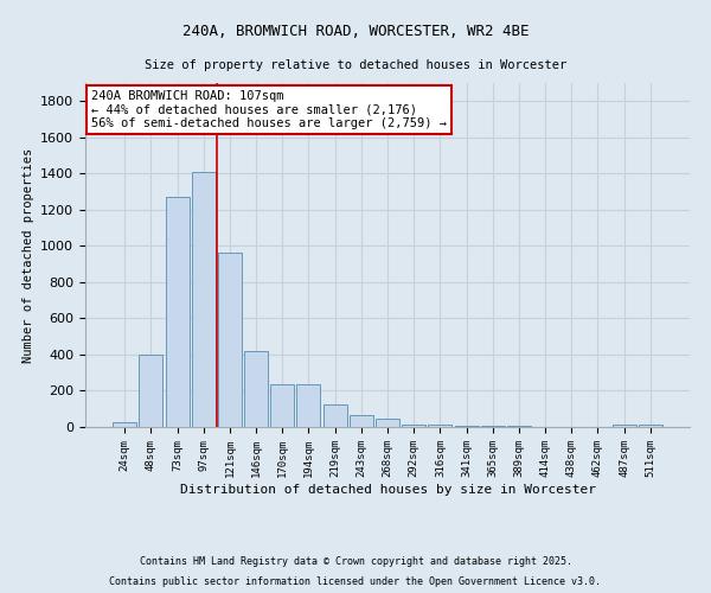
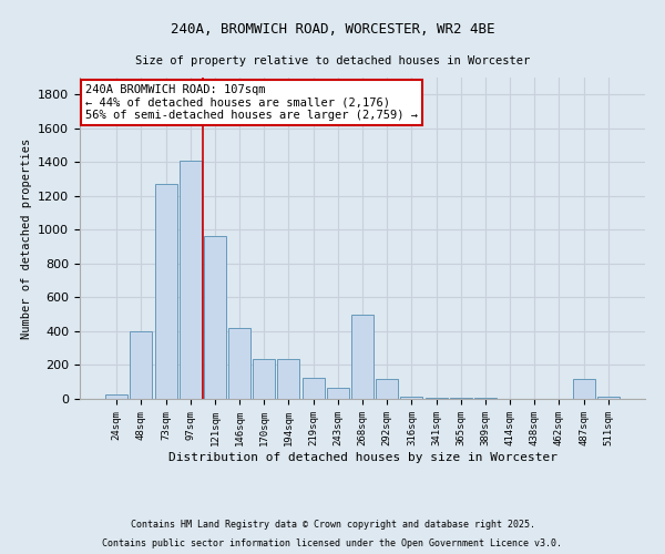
268sqm: 40 -> 500
292sqm: 20 -> 120
487sqm: 10 -> 120
